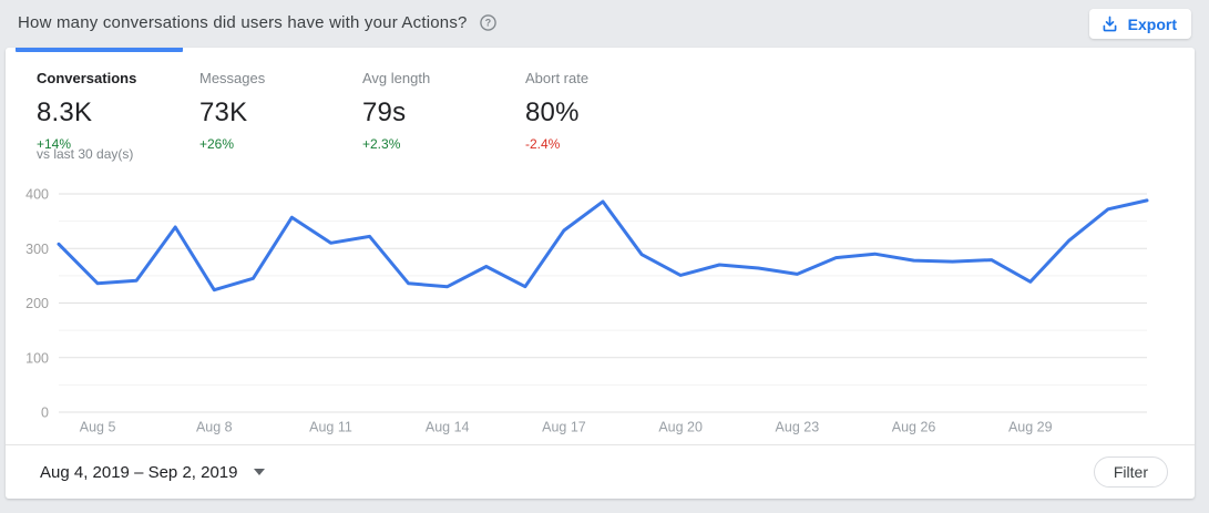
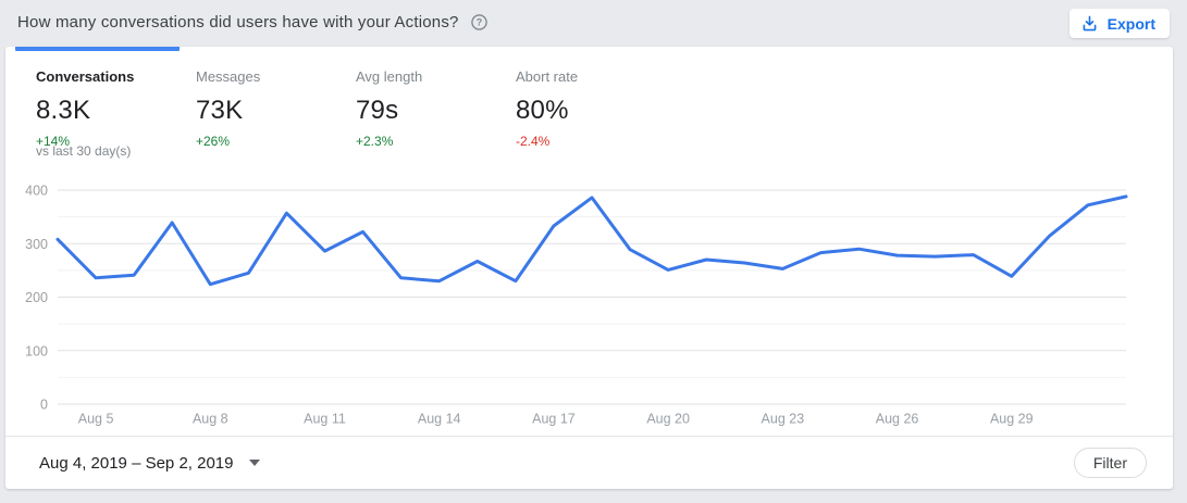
Aug 11: 310 -> 290
